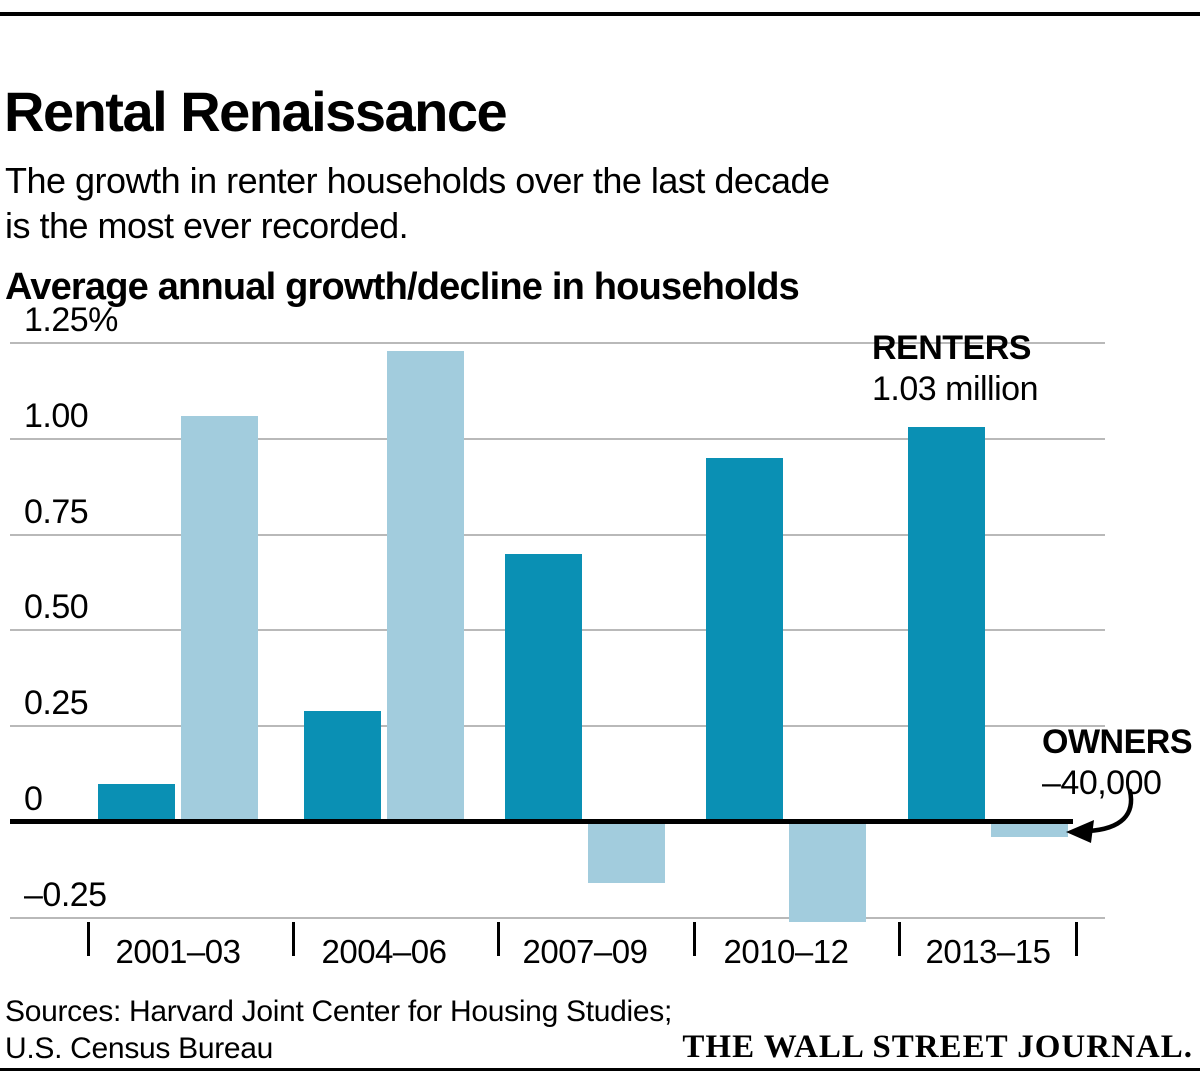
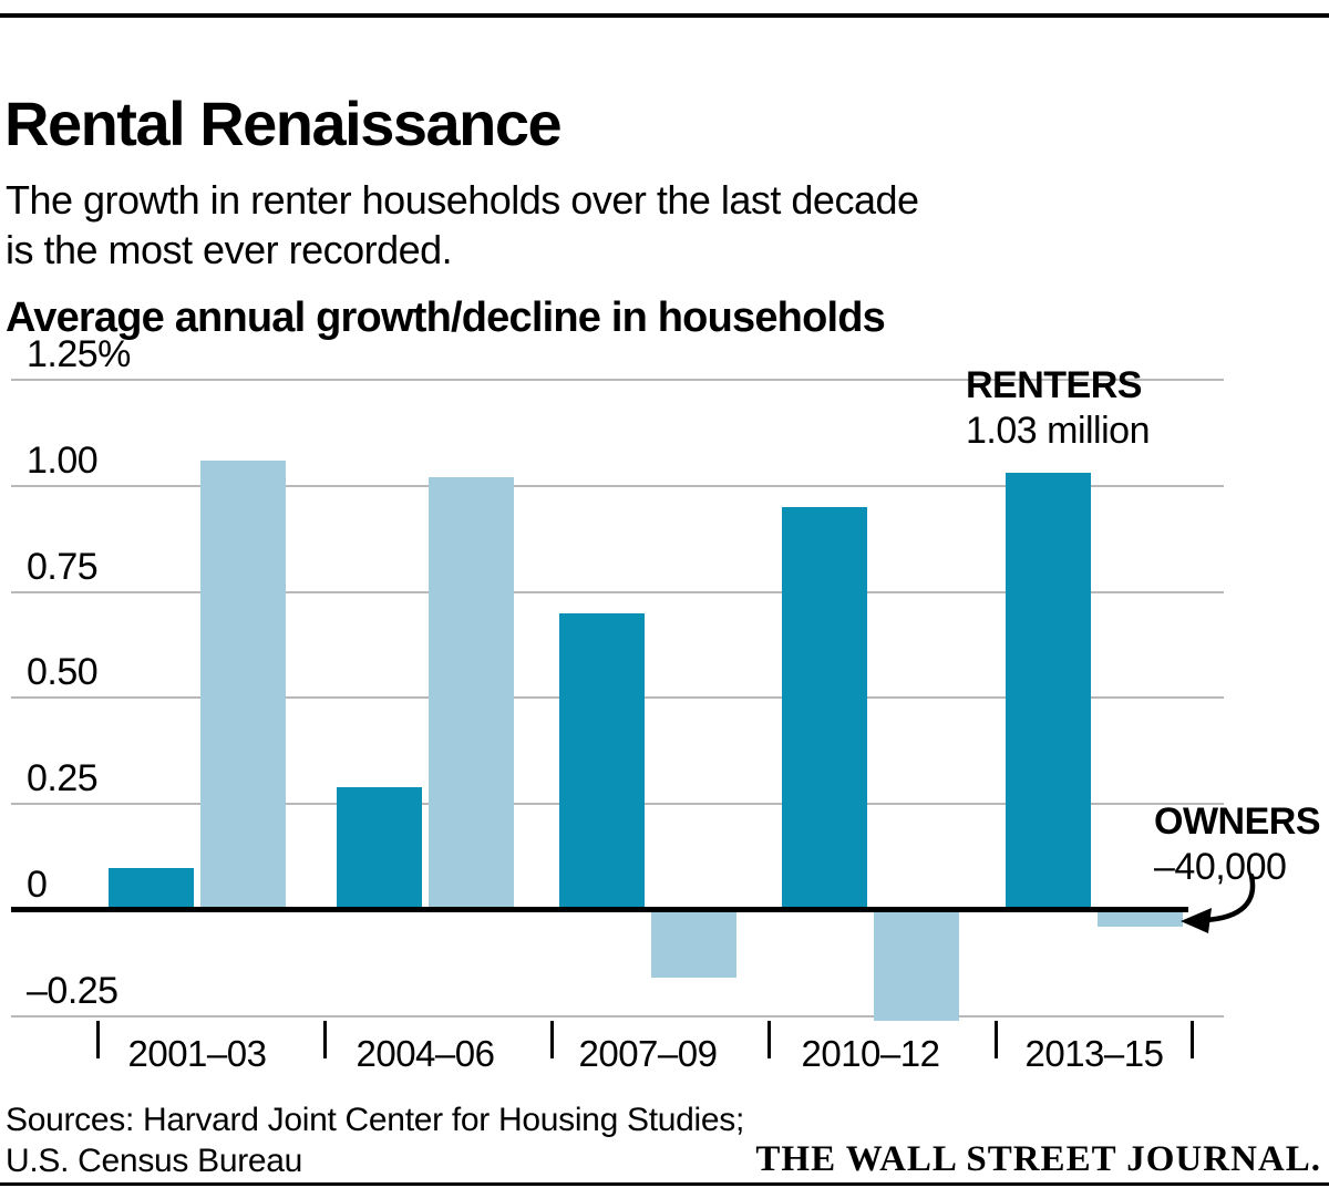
OWNERS/2004–06: 1.23% -> 1.02%
